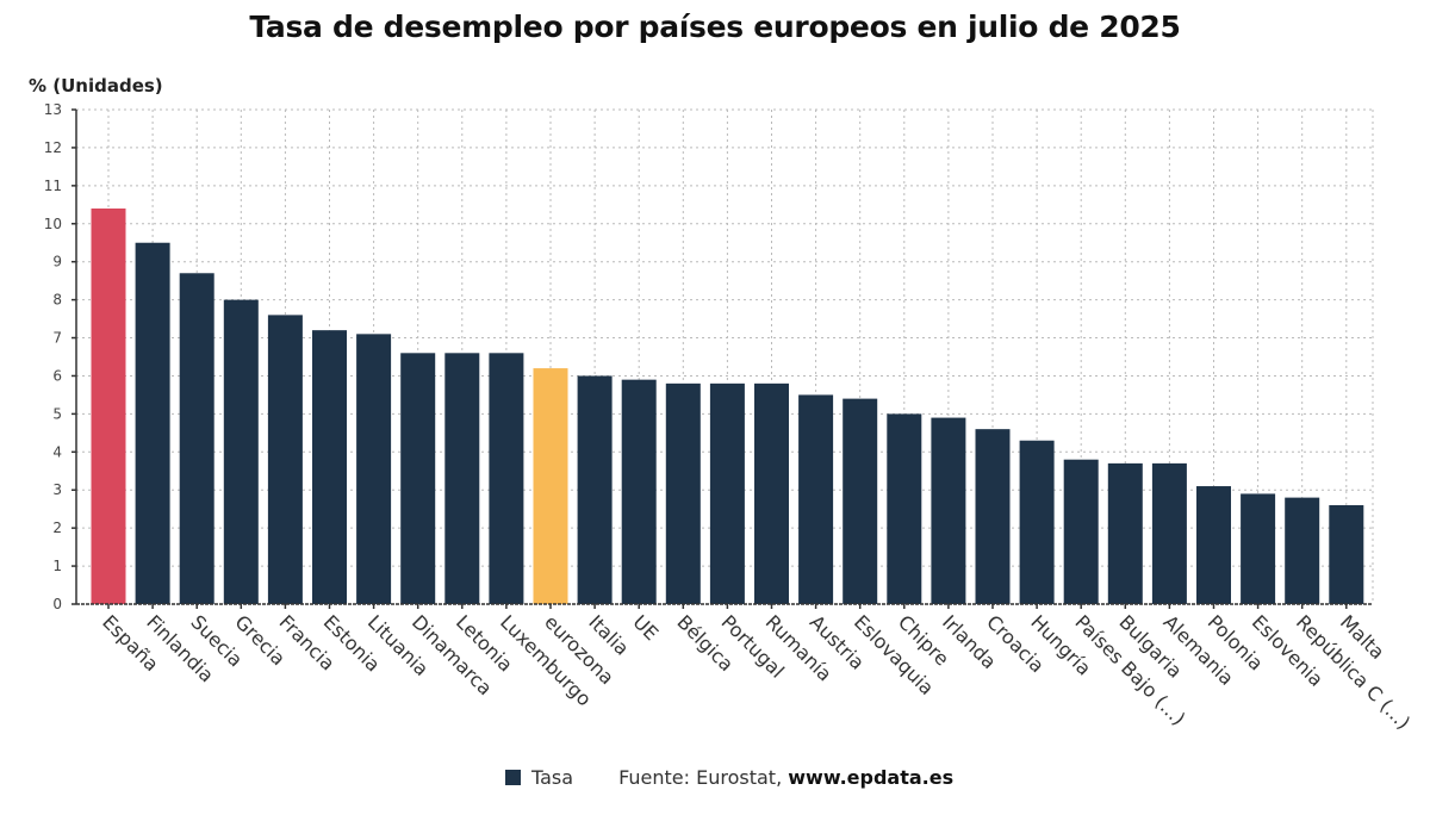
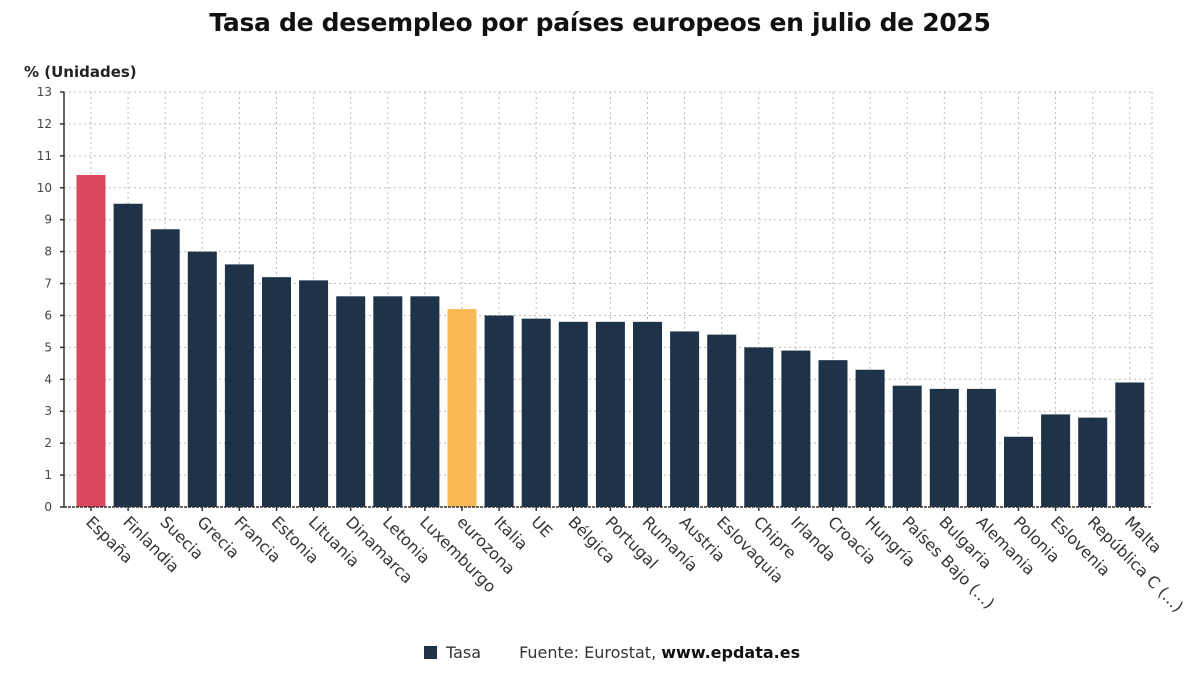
Polonia: 3.1 -> 2.2
Malta: 2.6 -> 3.9
